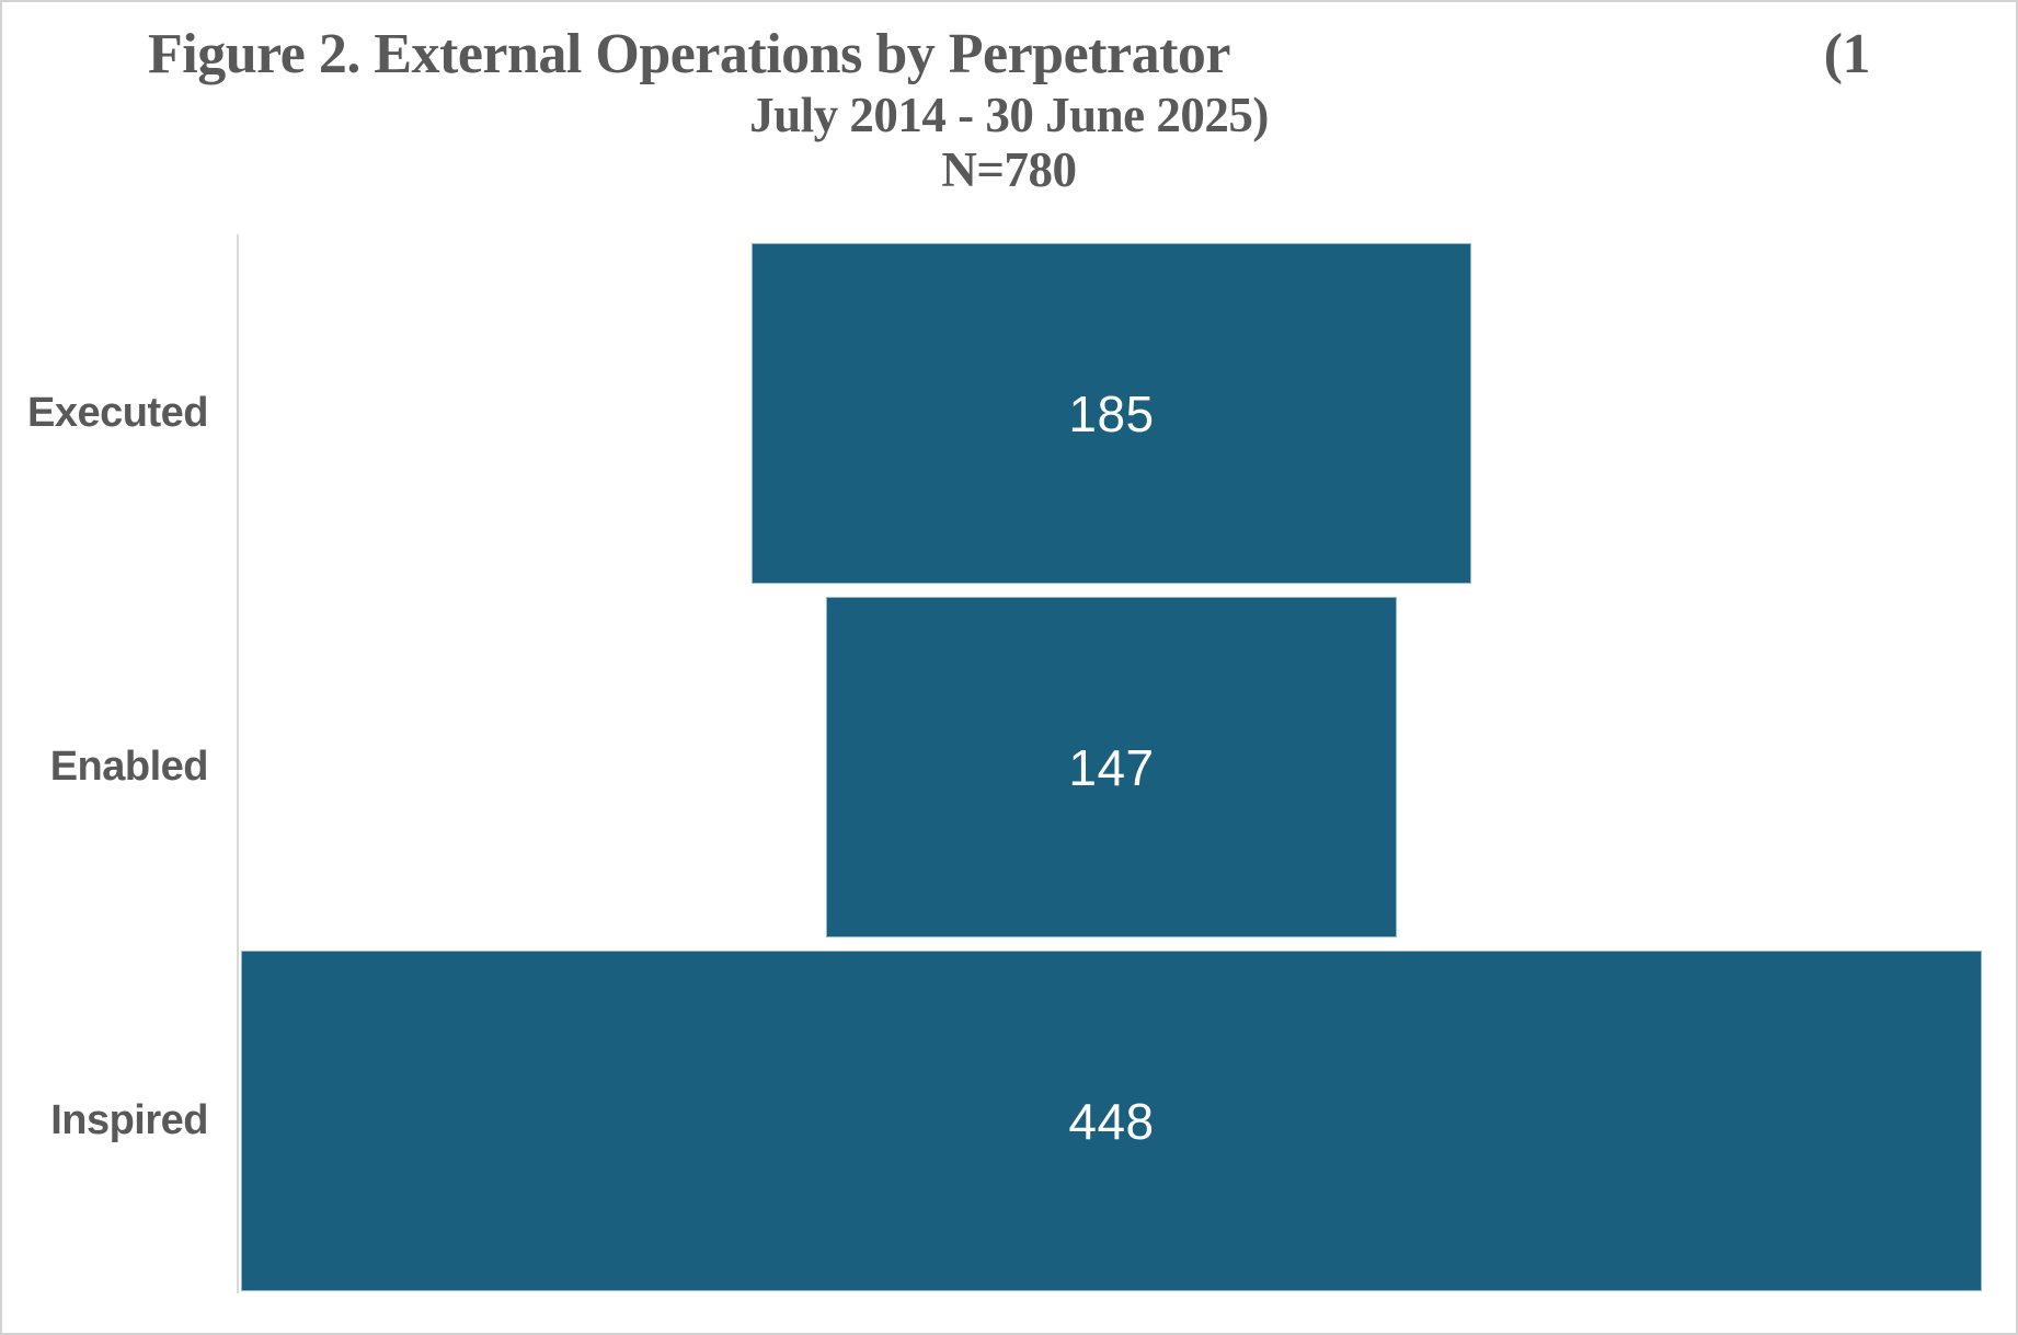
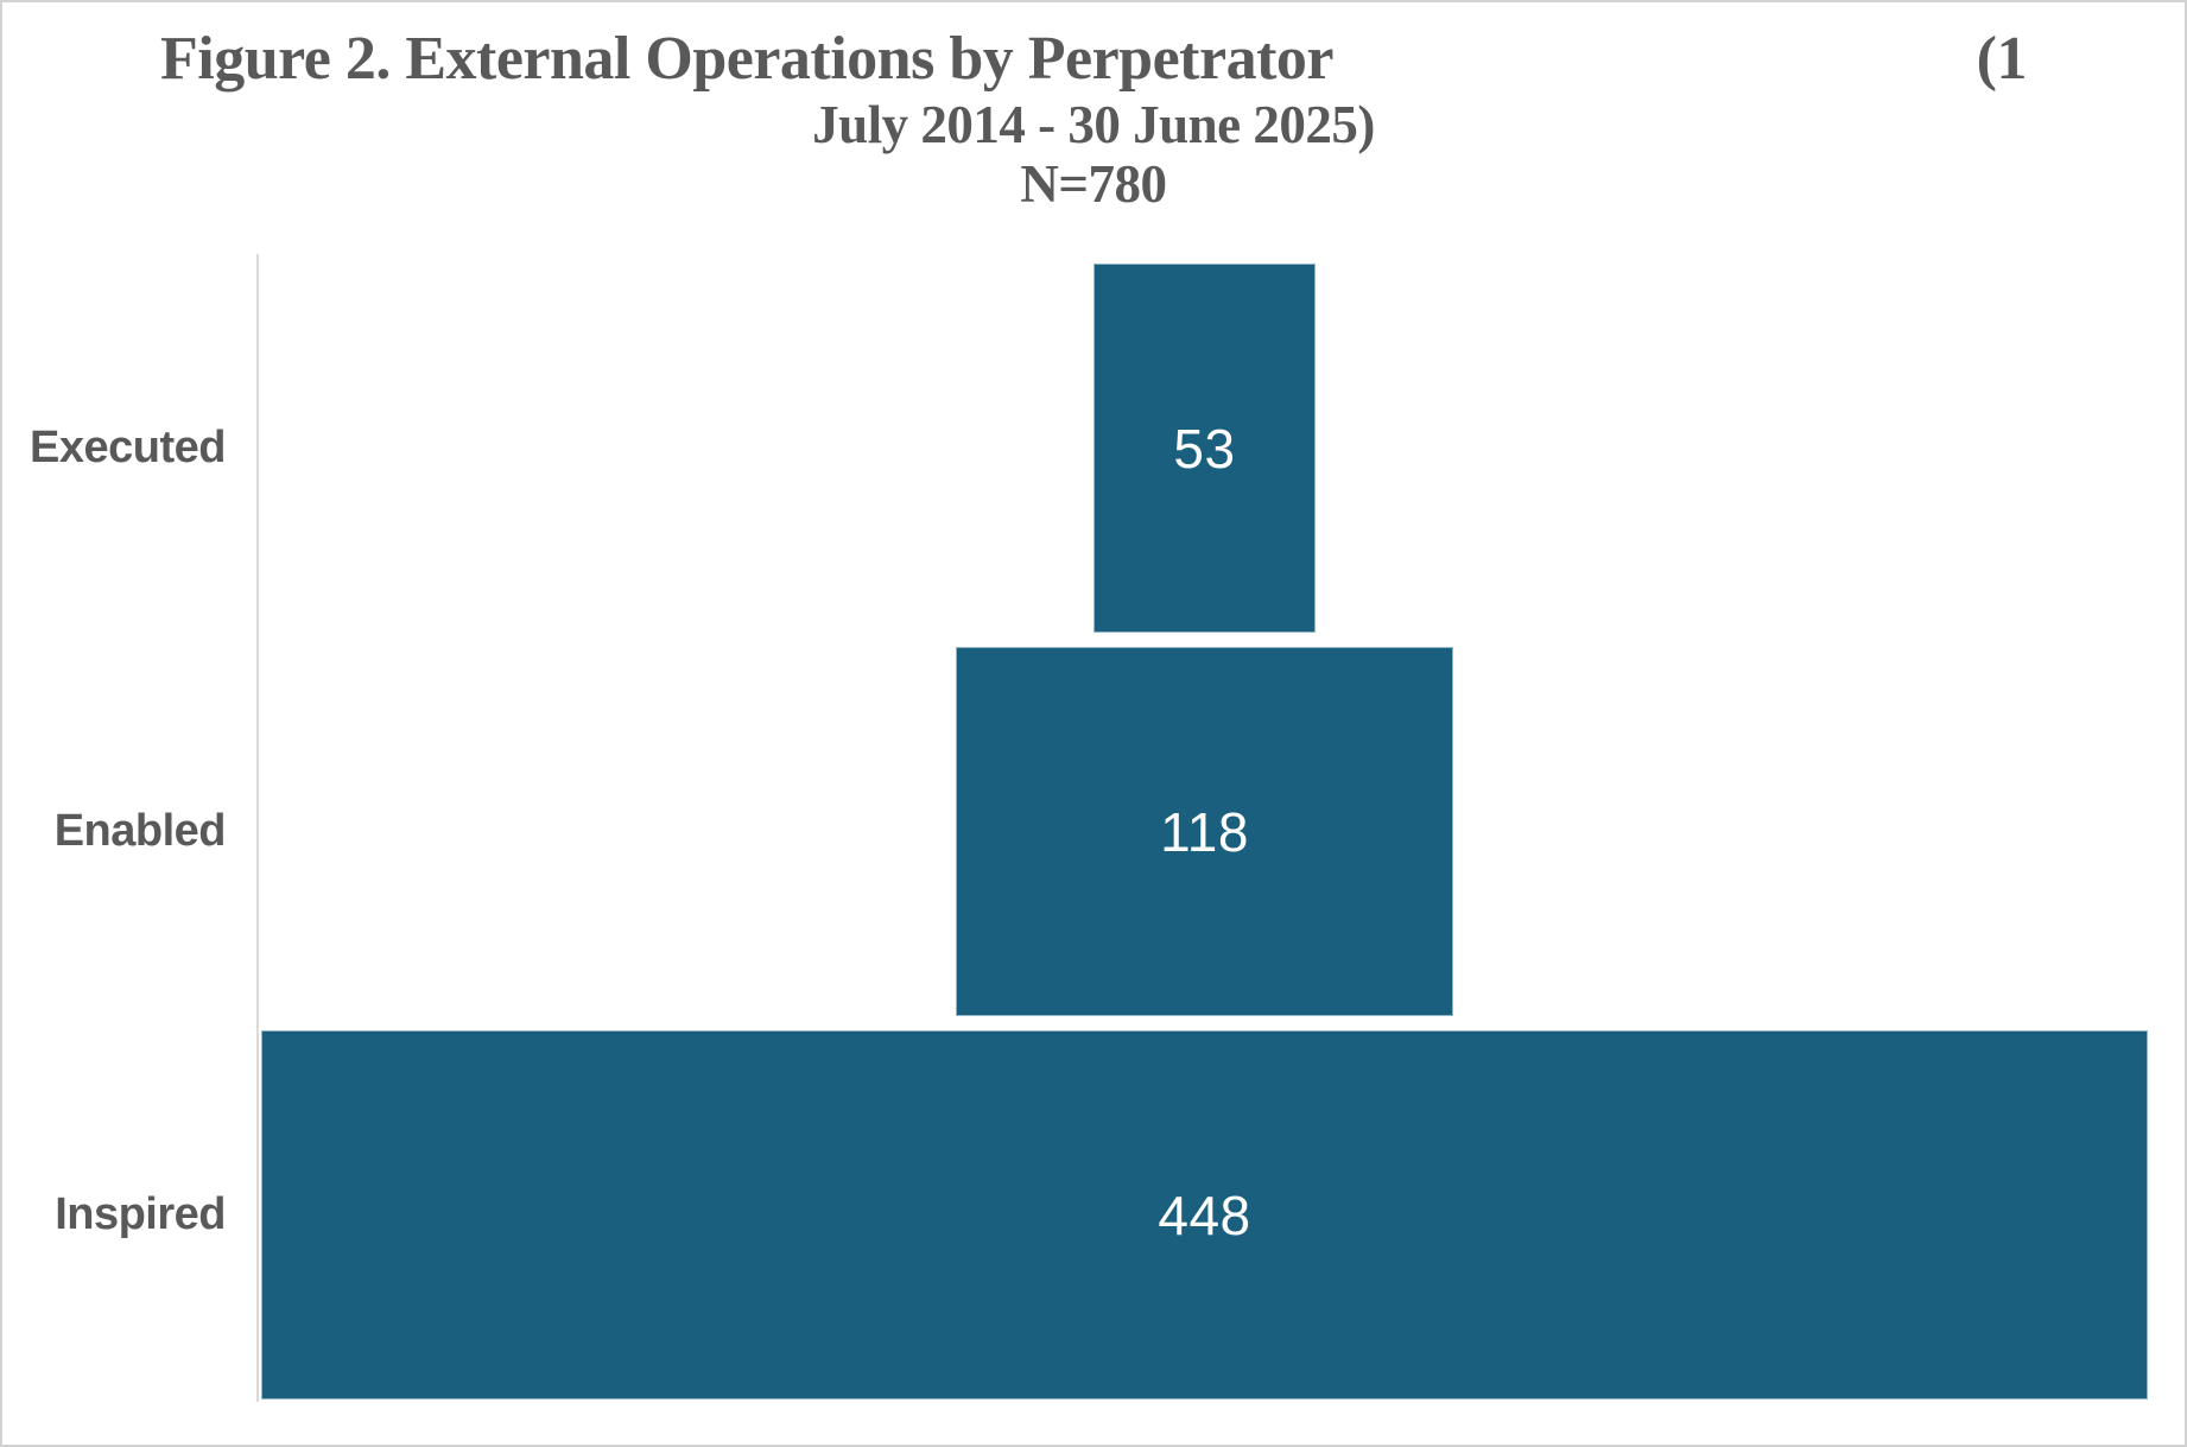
Executed: 185 -> 53
Enabled: 147 -> 118
